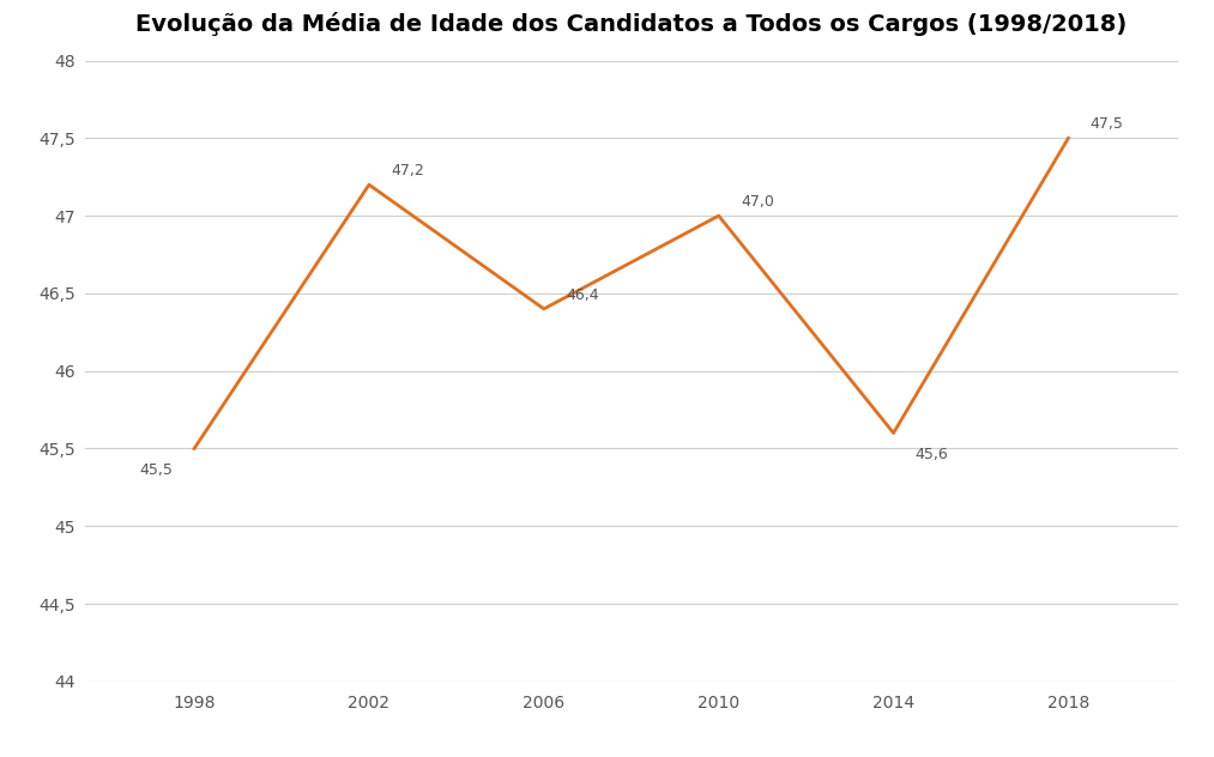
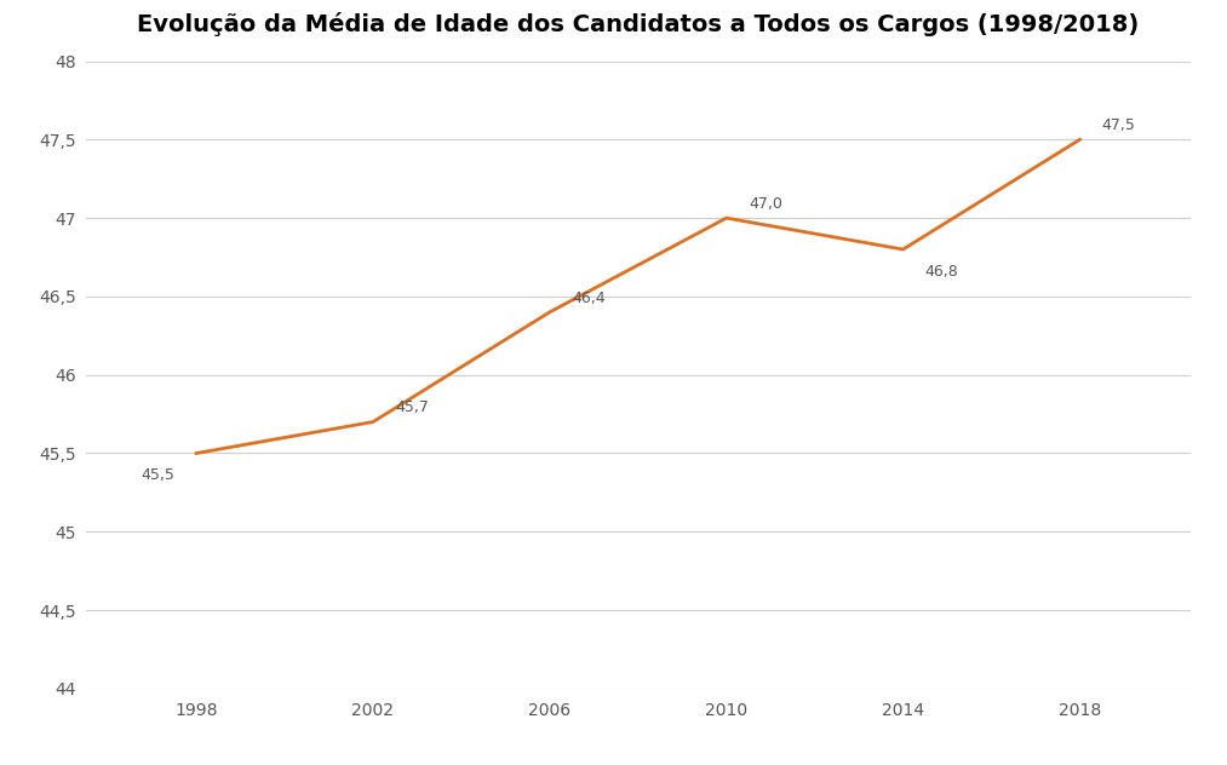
2002: 47,2 -> 45,7
2014: 45,6 -> 46,8
